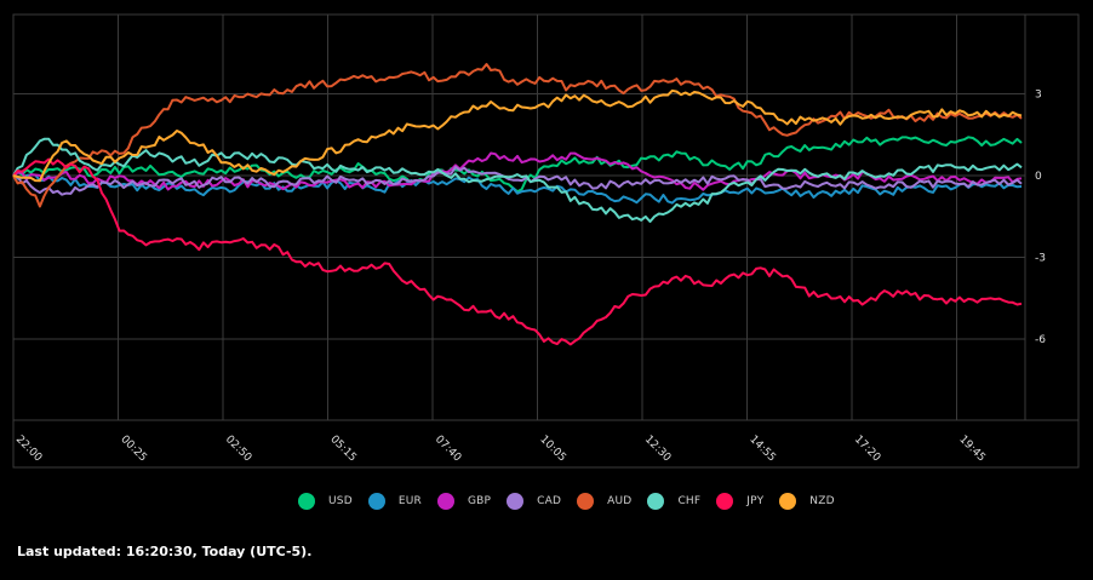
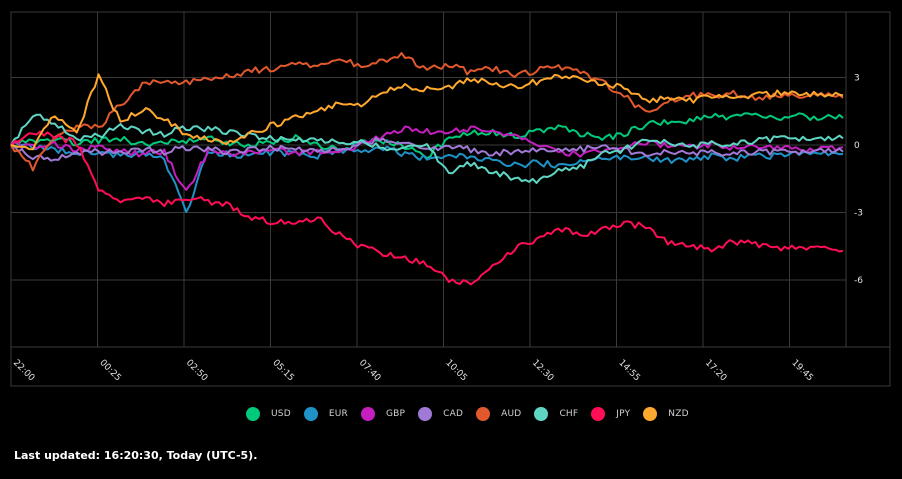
NZD/00:25: 0.6 -> 3.1
EUR/02:50: -0.5 -> -3.0
GBP/02:50: -0.2 -> -2.1
CHF/10:05: -0.3 -> -1.3
